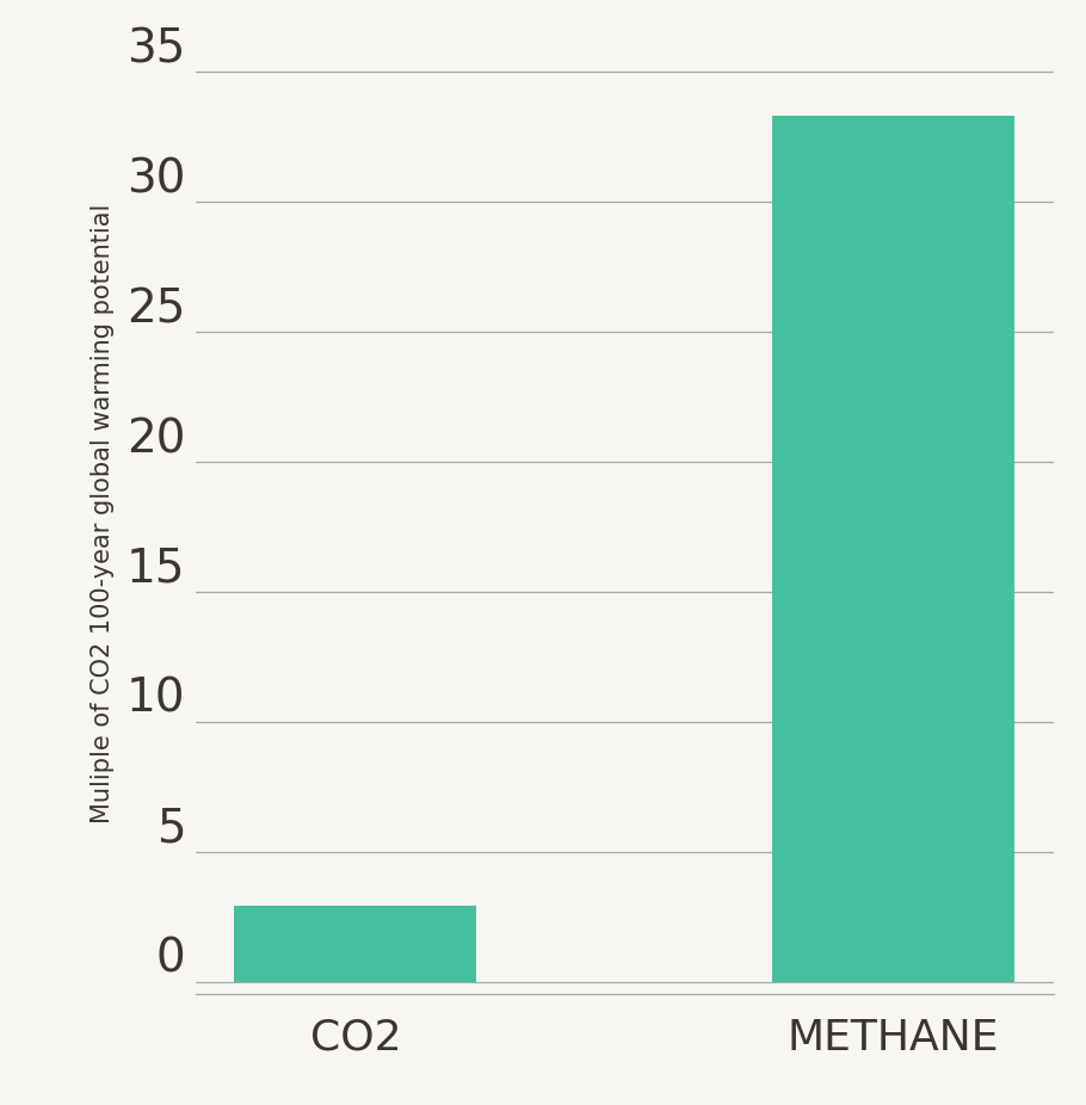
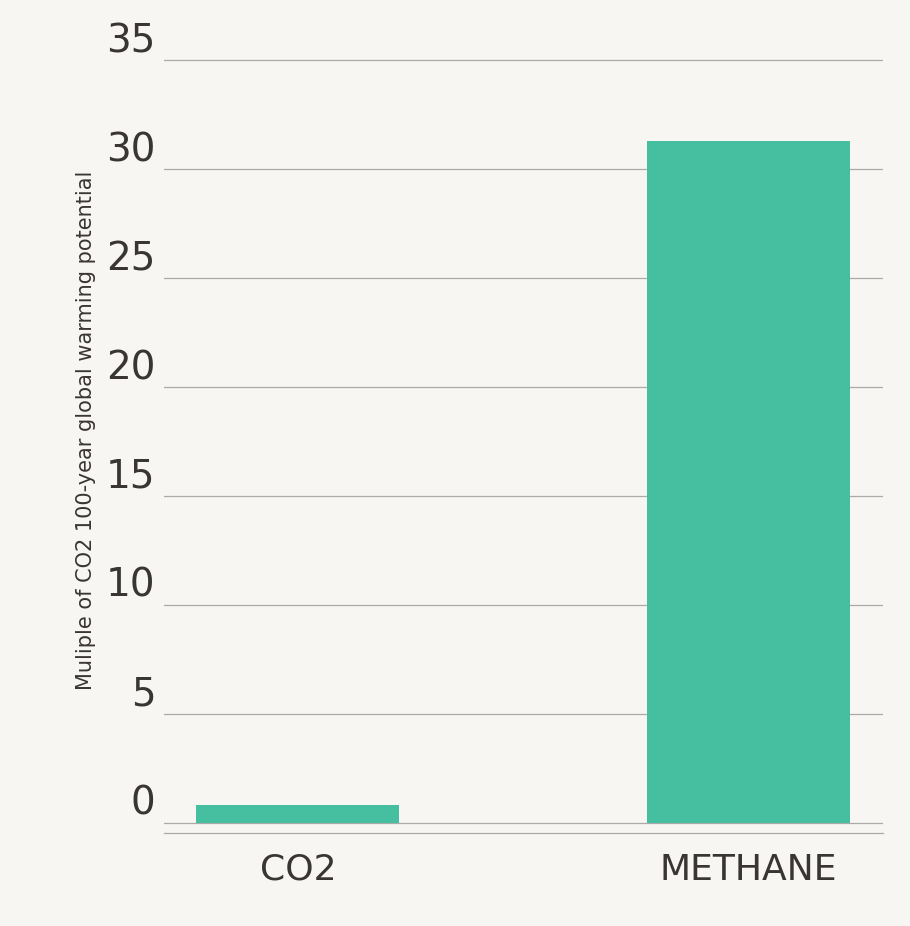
CO2: 2.9 -> 0.8
METHANE: 33.3 -> 31.3
